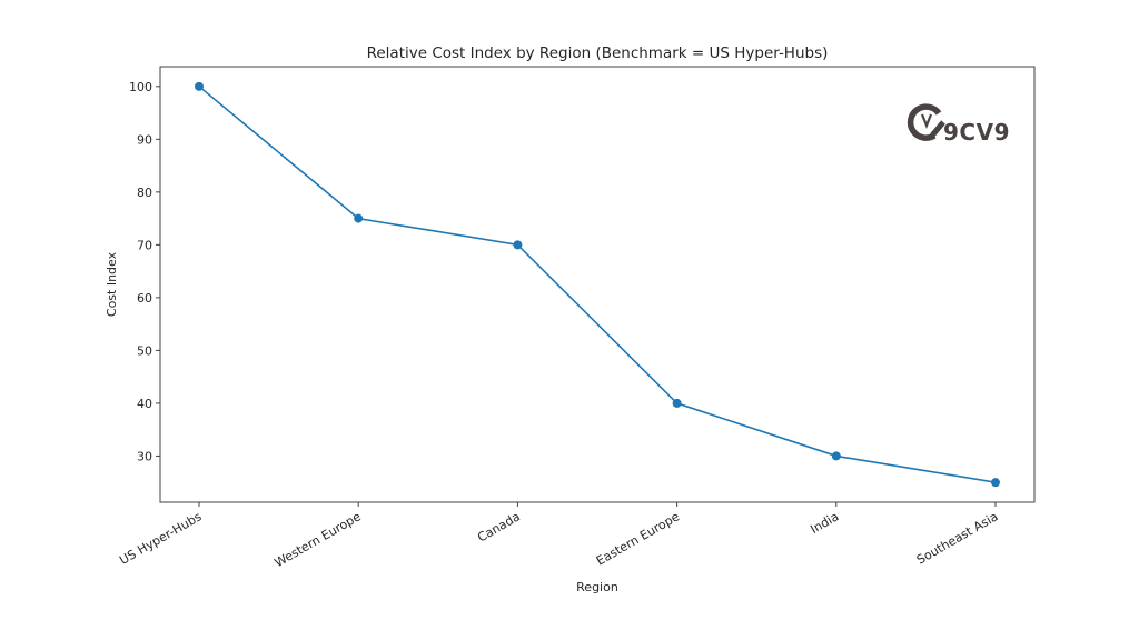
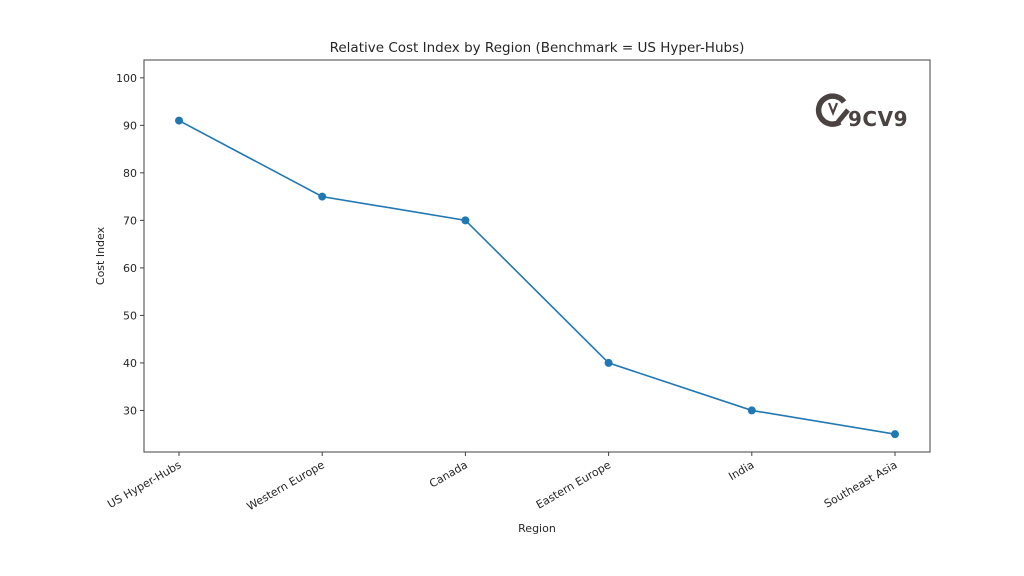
US Hyper-Hubs: 100 -> 91
